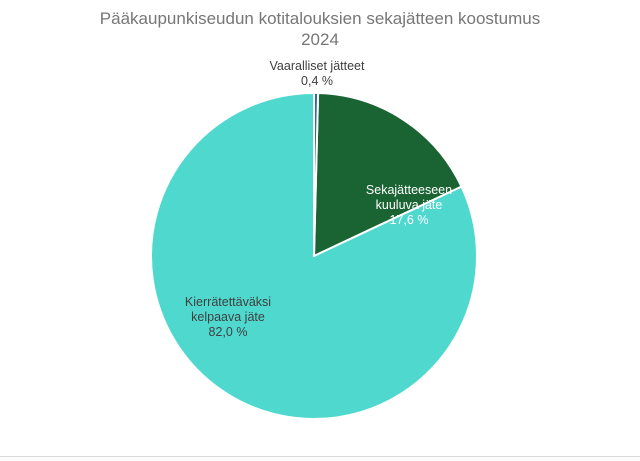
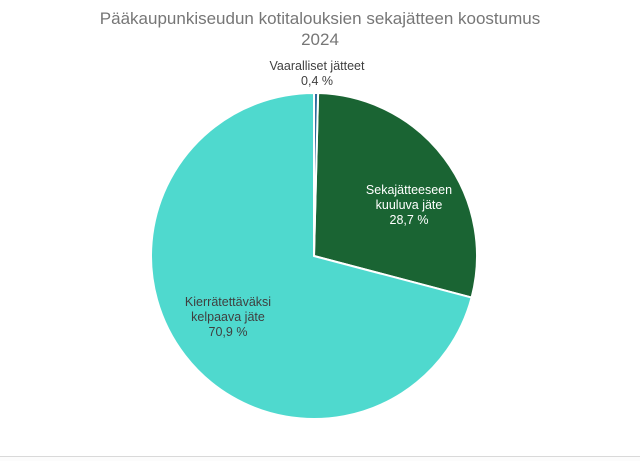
Sekajätteeseen kuuluva jäte: 17,6 -> 28,7
Kierrätettäväksi kelpaava jäte: 82,0 -> 70,9
